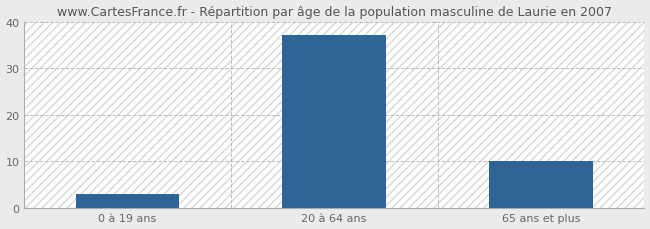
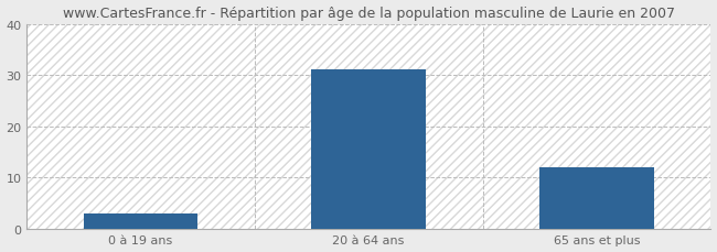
20 à 64 ans: 37 -> 31
65 ans et plus: 10 -> 12
